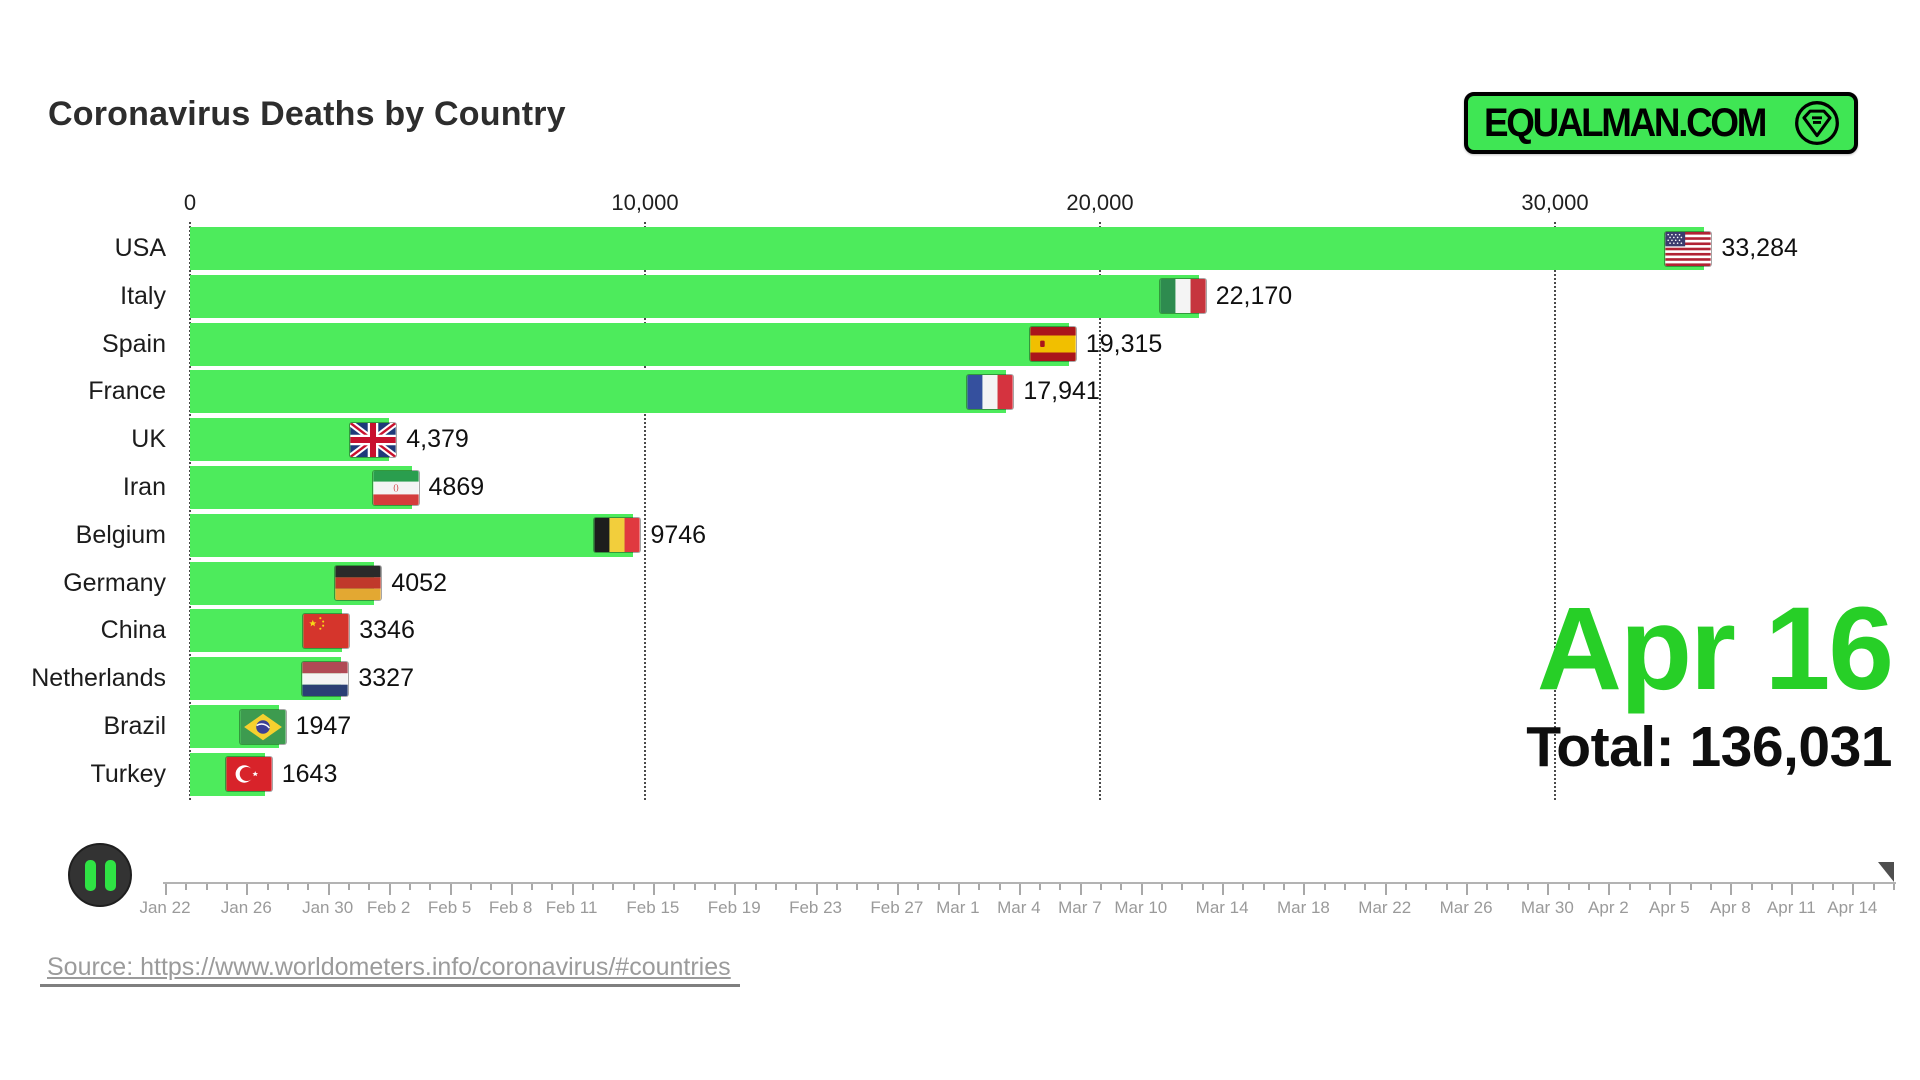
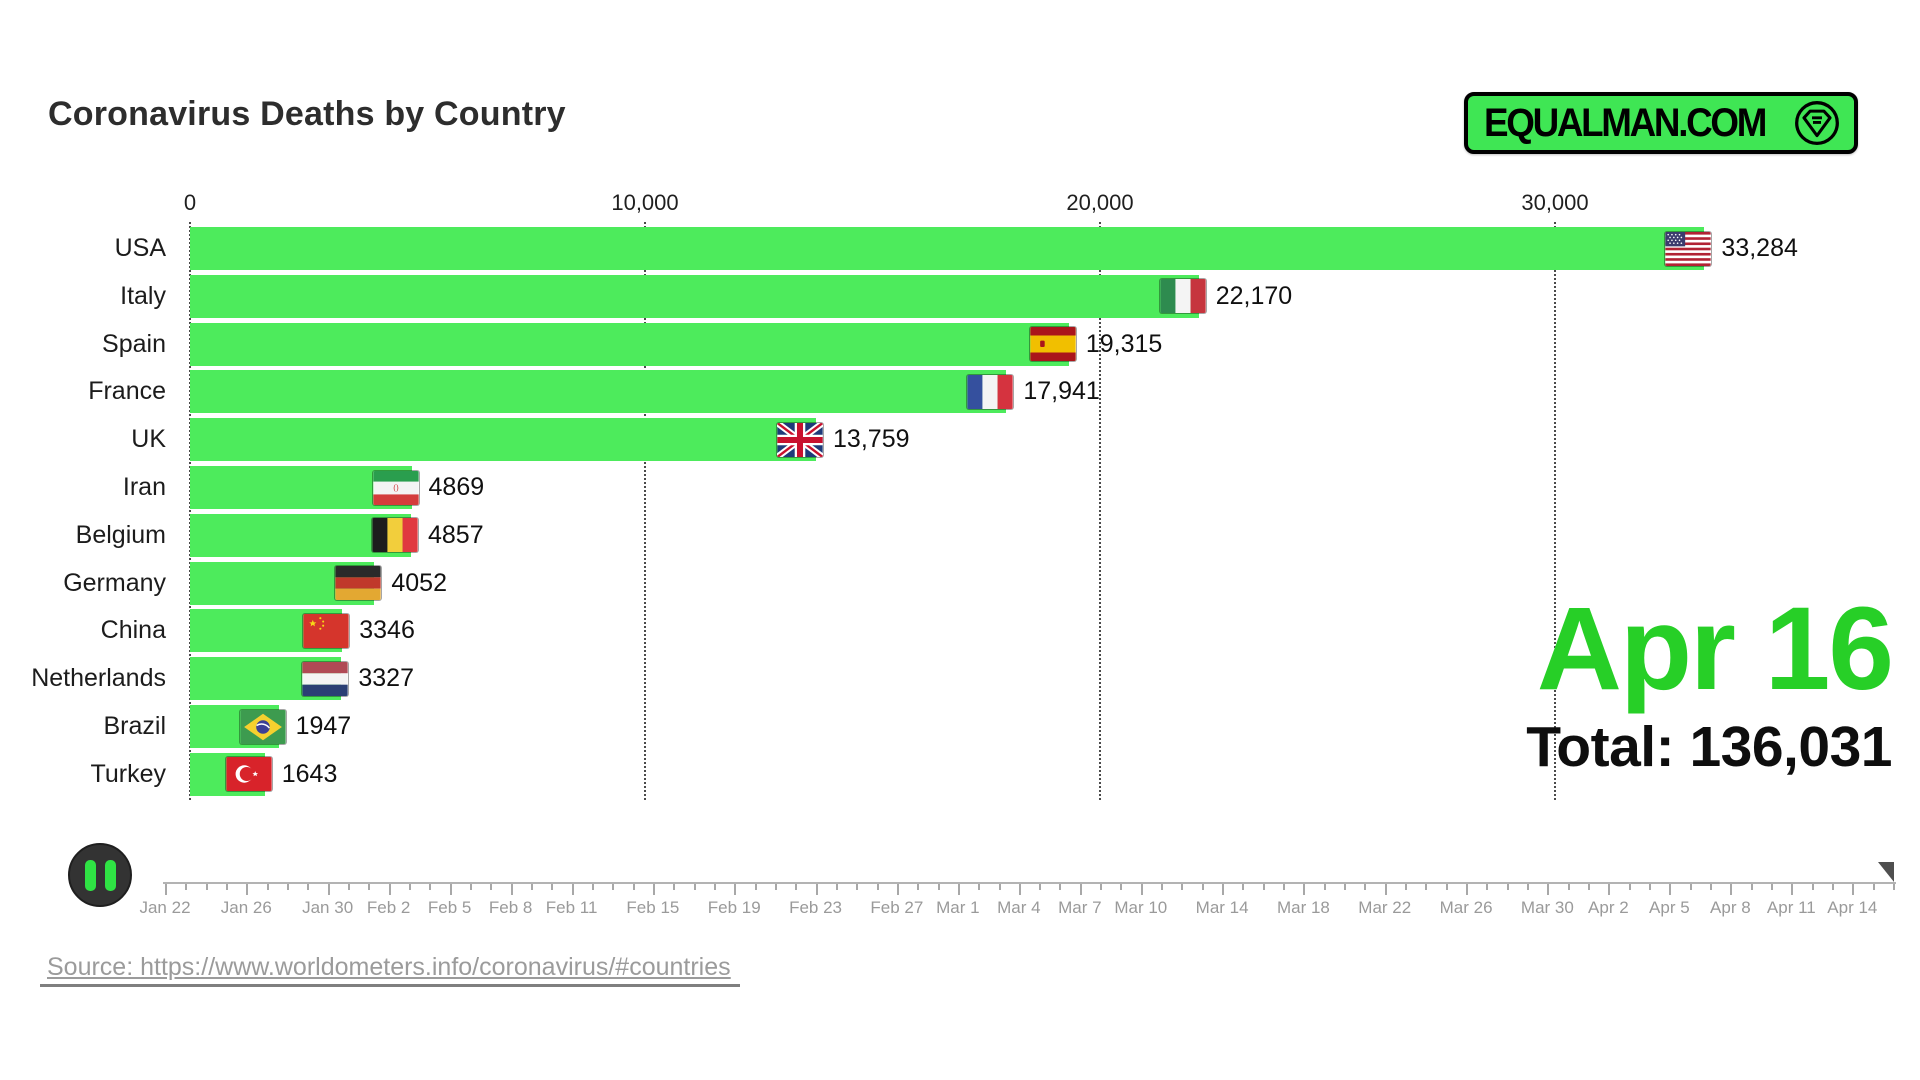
UK: 4,379 -> 13,759
Belgium: 9746 -> 4857
